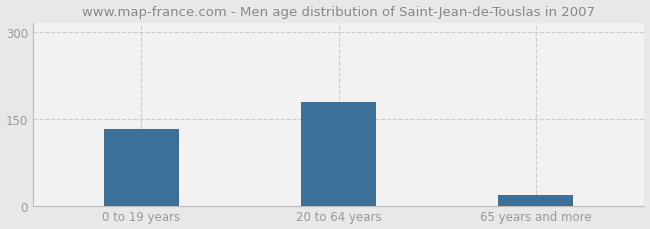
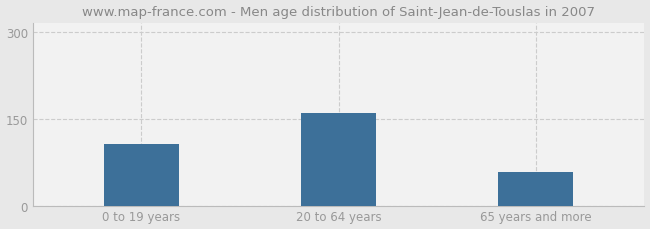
0 to 19 years: 132 -> 106
20 to 64 years: 178 -> 160
65 years and more: 18 -> 58
